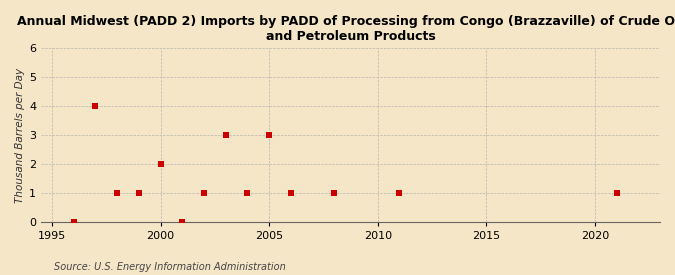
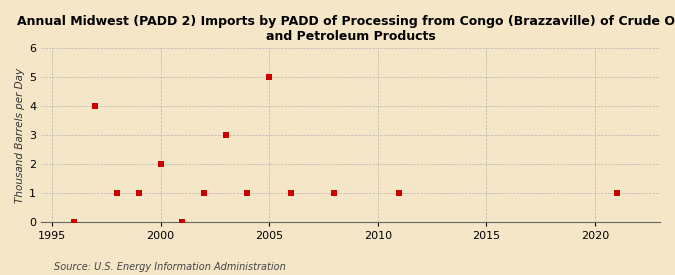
2005: 3 -> 5
